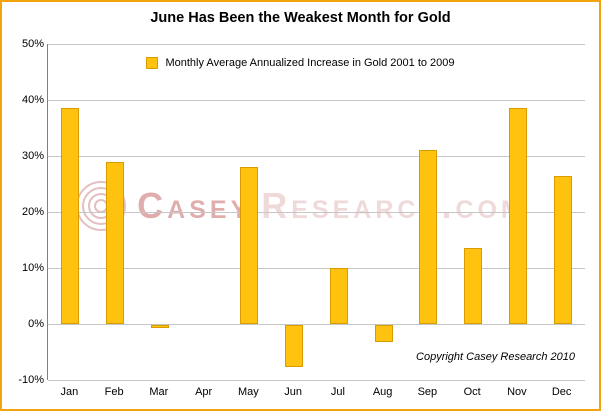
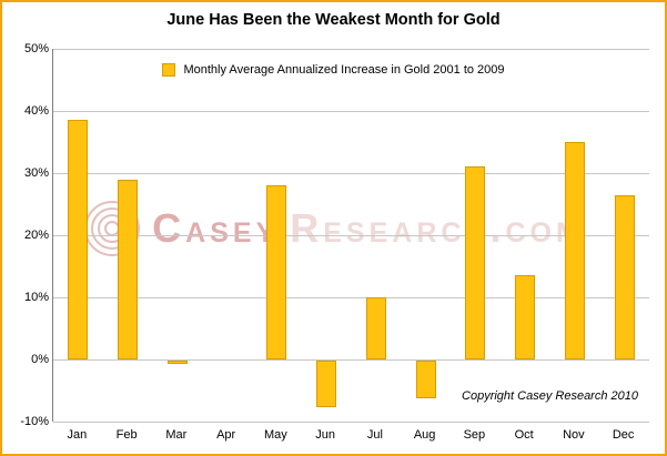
Aug: -3% -> -6%
Nov: 38% -> 35%
